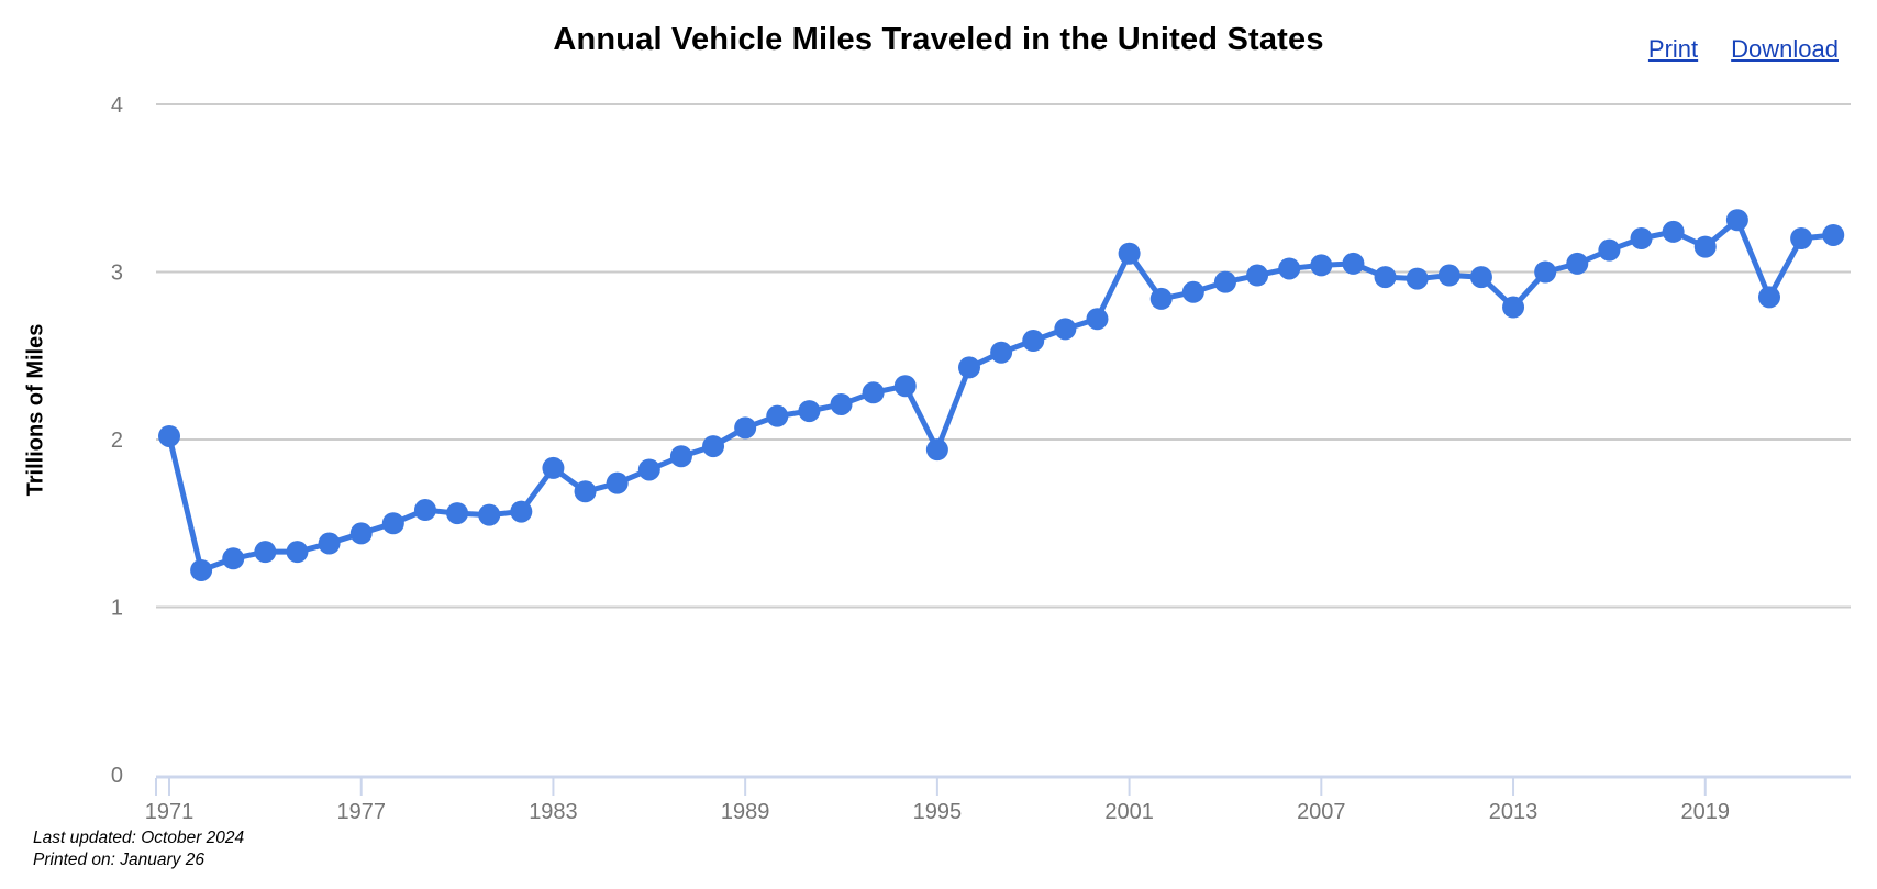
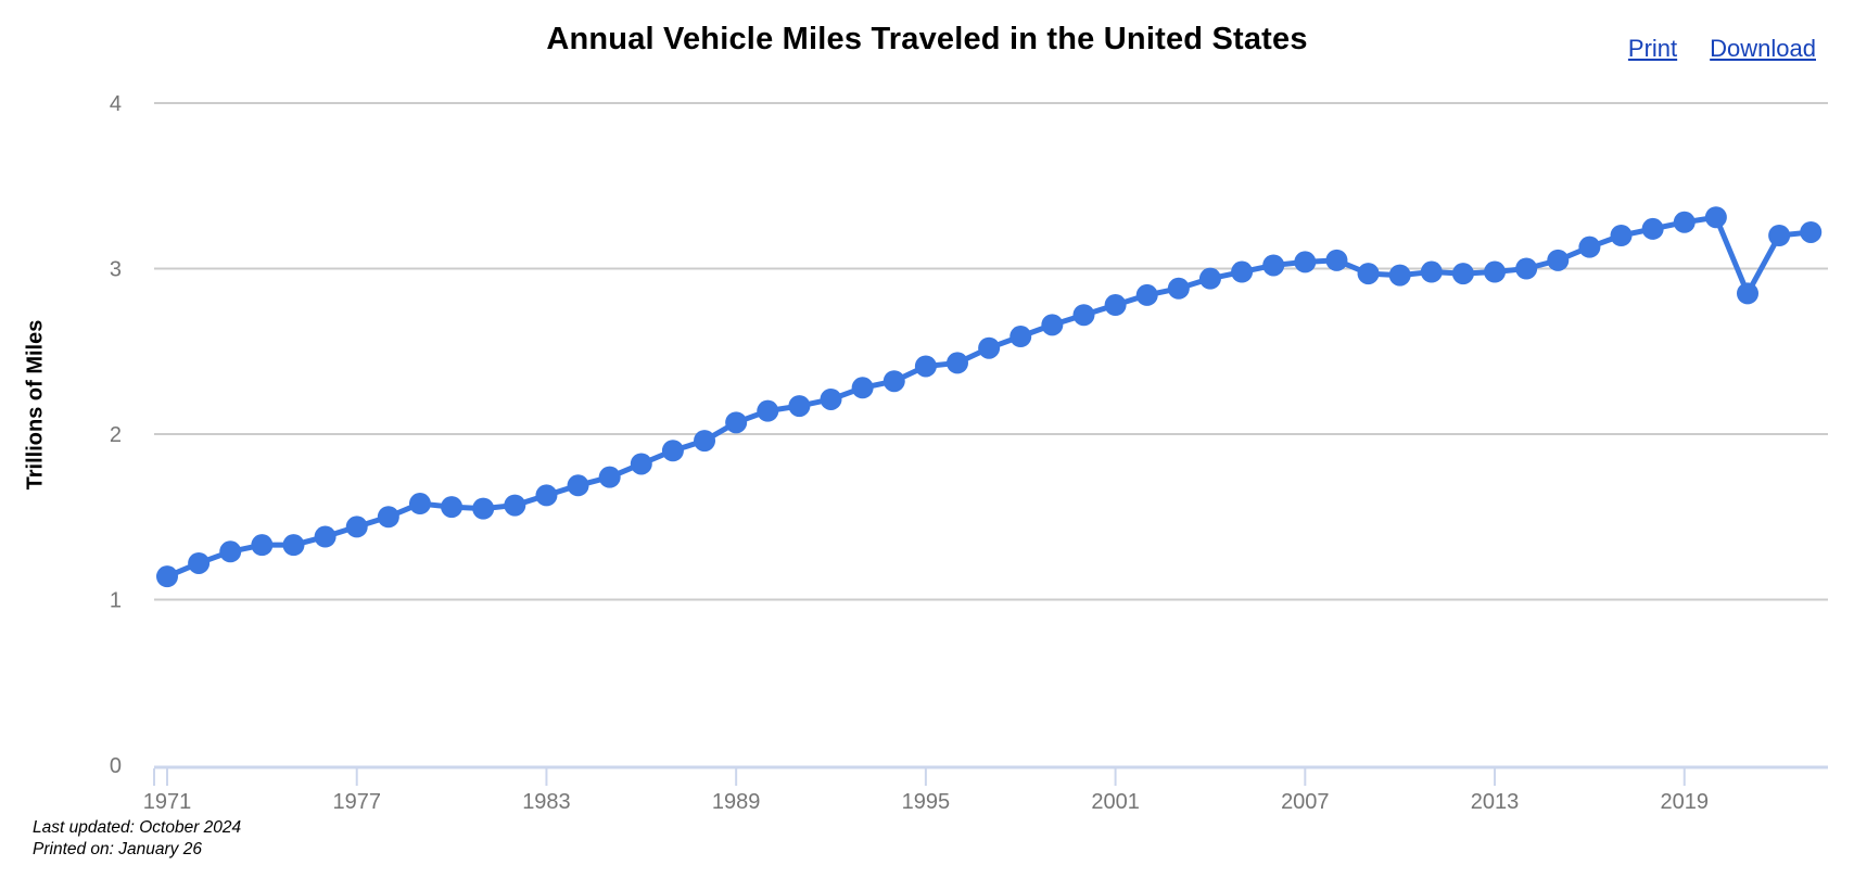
1971: 2.02 -> 1.14
1983: 1.83 -> 1.63
1995: 1.94 -> 2.41
2001: 3.11 -> 2.78
2013: 2.79 -> 2.98
2019: 3.15 -> 3.28
